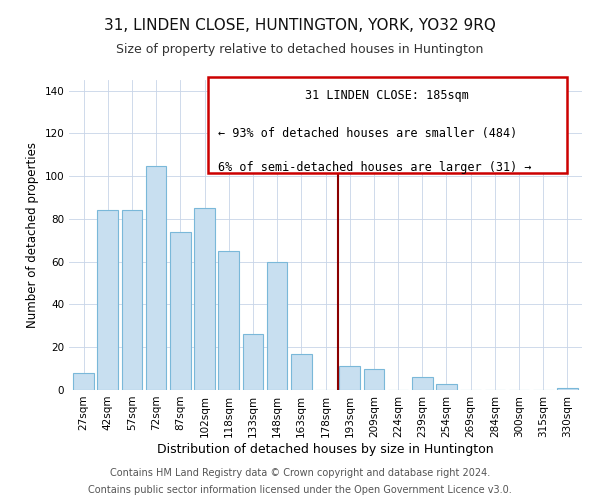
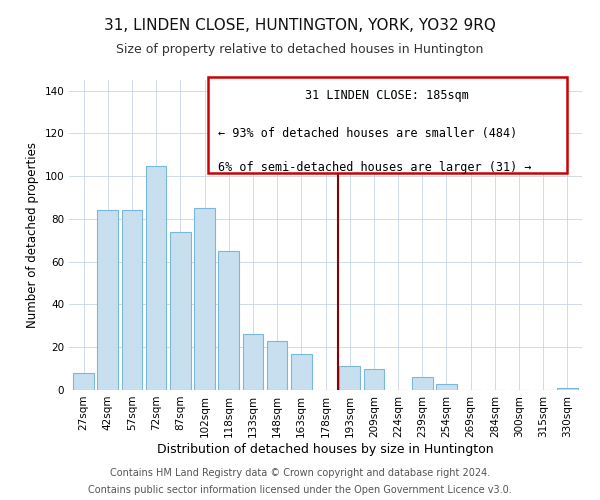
148sqm: 60 -> 23
